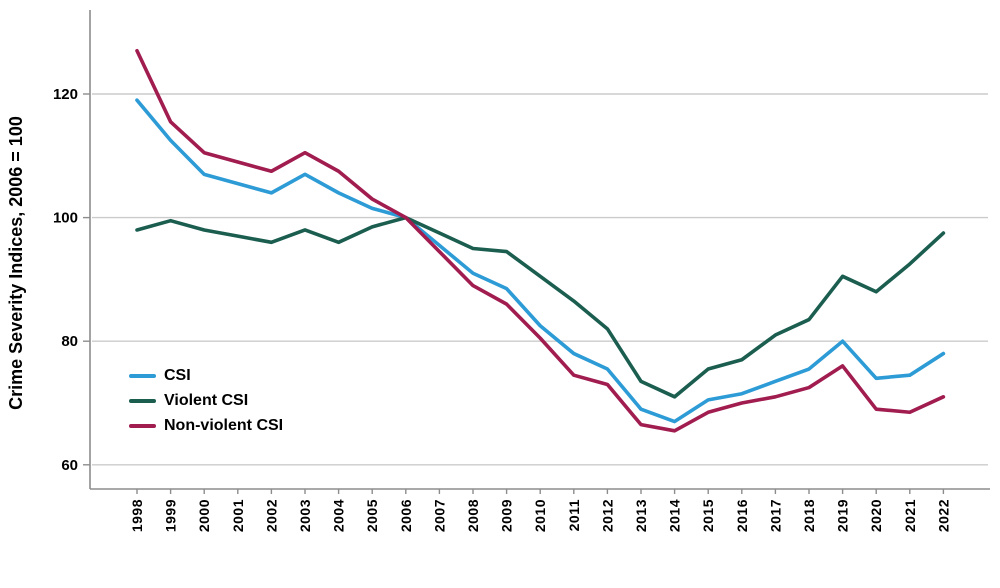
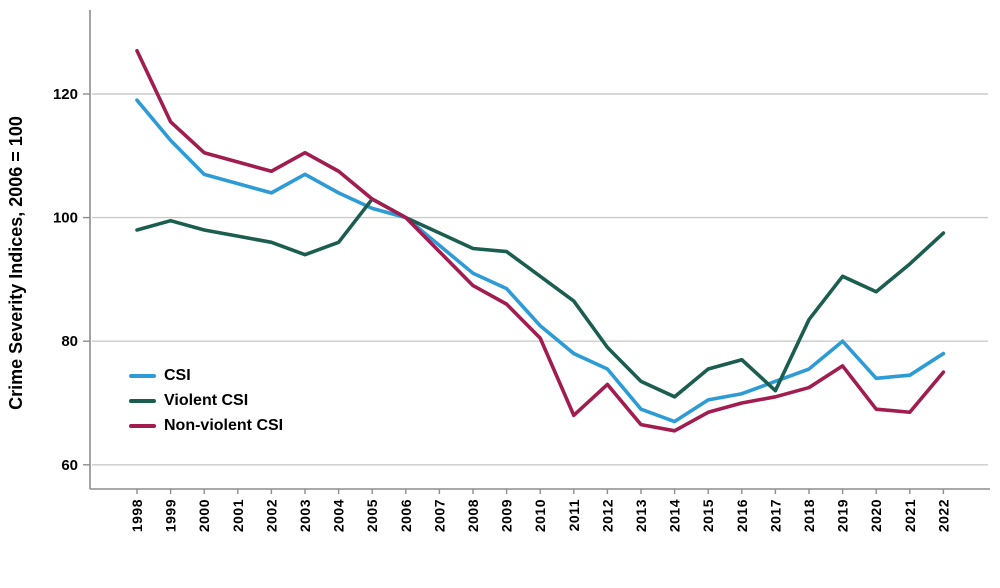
Violent CSI/2003: 98 -> 94
Violent CSI/2005: 98 -> 103
Non-violent CSI/2011: 74 -> 68
Violent CSI/2012: 82 -> 79
Violent CSI/2017: 81 -> 72
Non-violent CSI/2022: 71 -> 75
